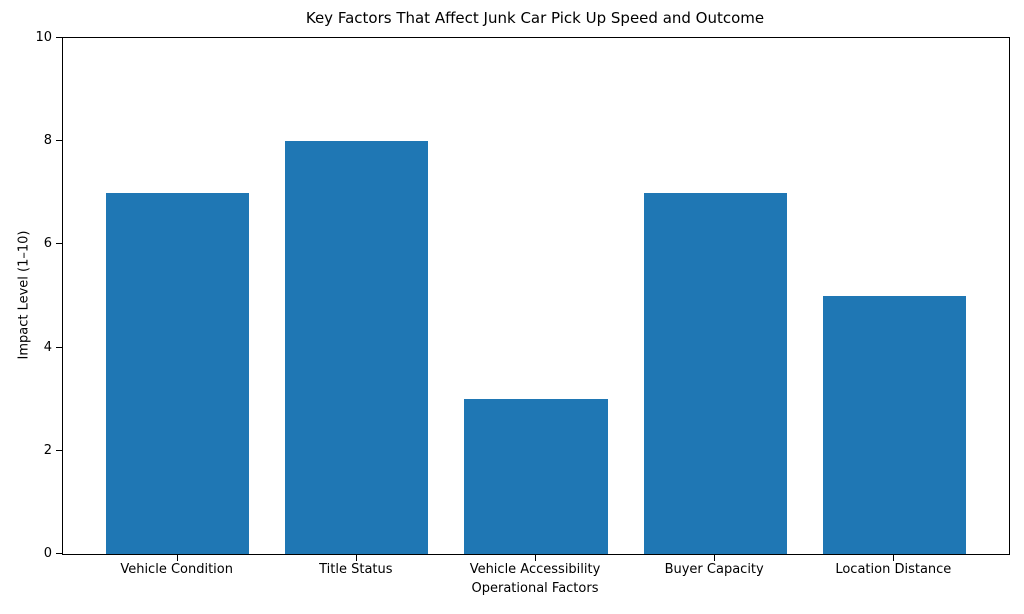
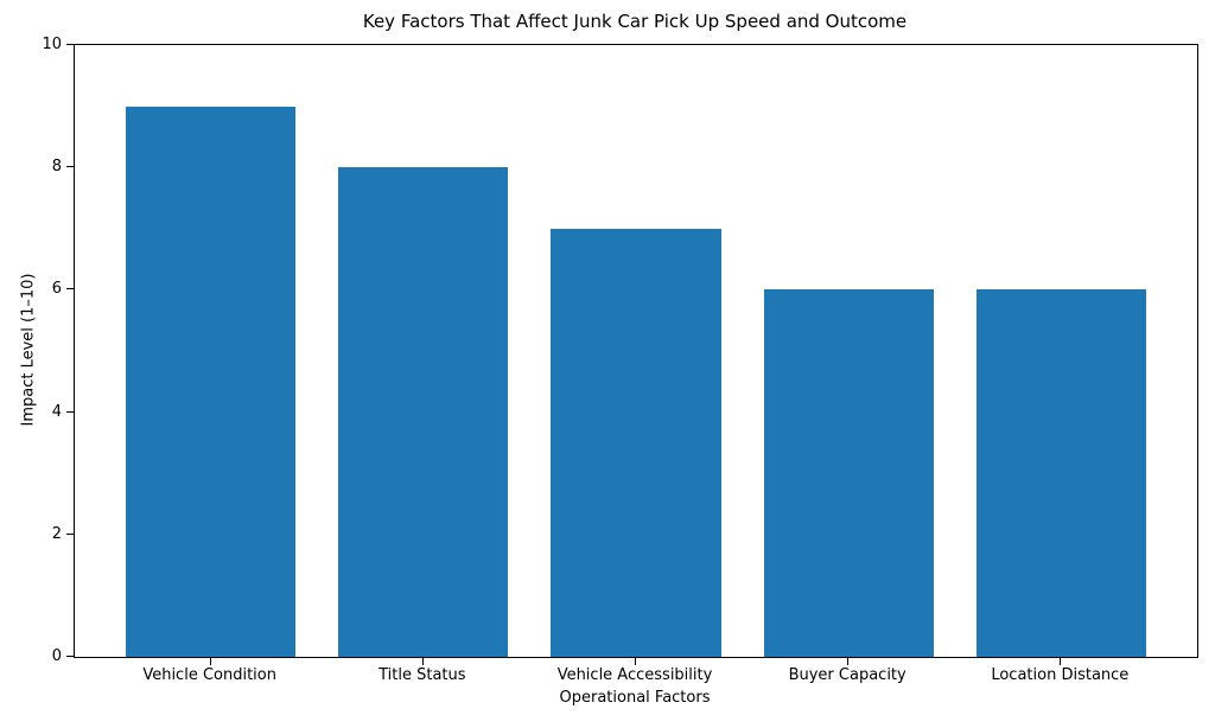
Vehicle Condition: 7 -> 9
Vehicle Accessibility: 3 -> 7
Buyer Capacity: 7 -> 6
Location Distance: 5 -> 6
